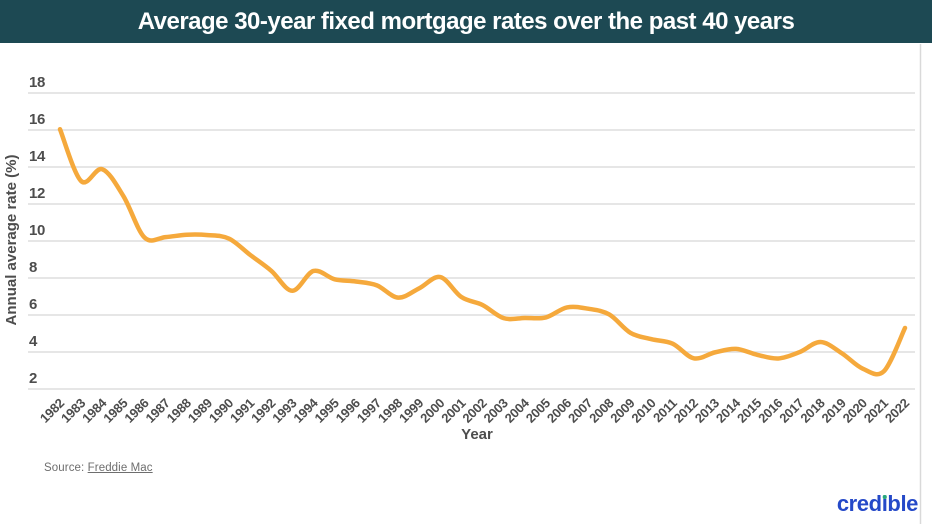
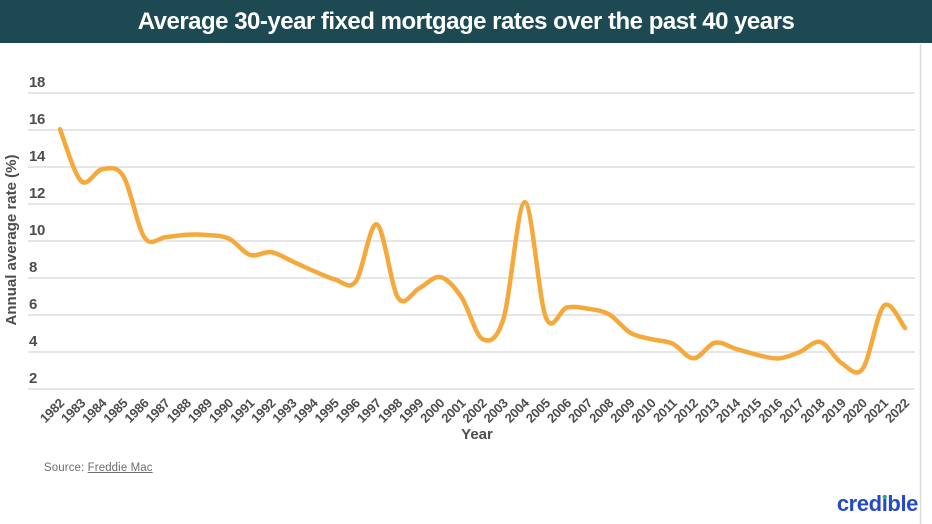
1985: 12.4 -> 13.5
1992: 8.4 -> 9.4
1993: 7.3 -> 8.9
1997: 7.6 -> 10.9
2002: 6.5 -> 4.7
2004: 5.8 -> 12.1
2013: 4.0 -> 4.5
2019: 3.9 -> 3.4
2021: 3.0 -> 6.5
